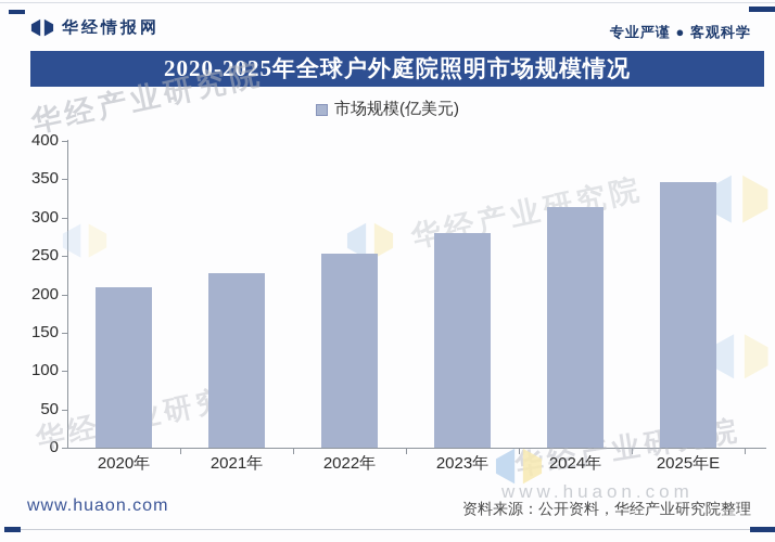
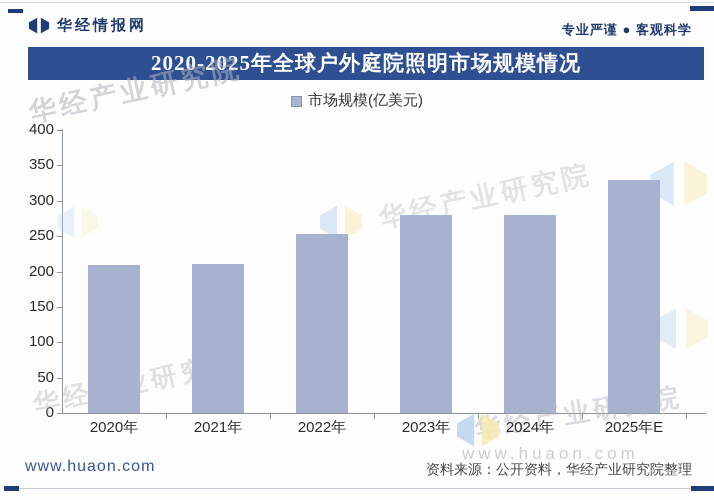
2021年: 230 -> 210
2024年: 310 -> 280
2025年E: 350 -> 330
